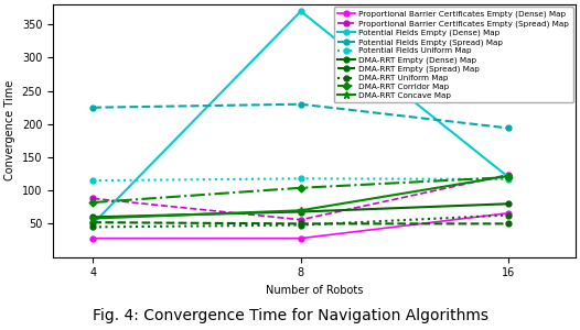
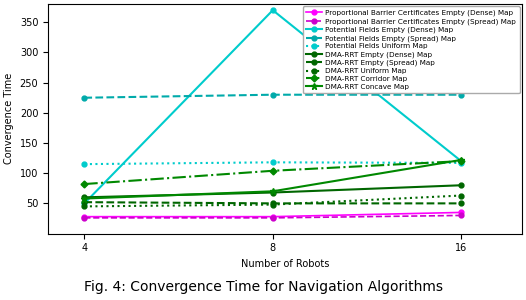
Proportional Barrier Certificates Empty (Spread) Map/4: 88 -> 26
Proportional Barrier Certificates Empty (Spread) Map/8: 56 -> 26
Proportional Barrier Certificates Empty (Dense) Map/16: 66 -> 35
Proportional Barrier Certificates Empty (Spread) Map/16: 124 -> 30
Potential Fields Empty (Spread) Map/16: 194 -> 230
